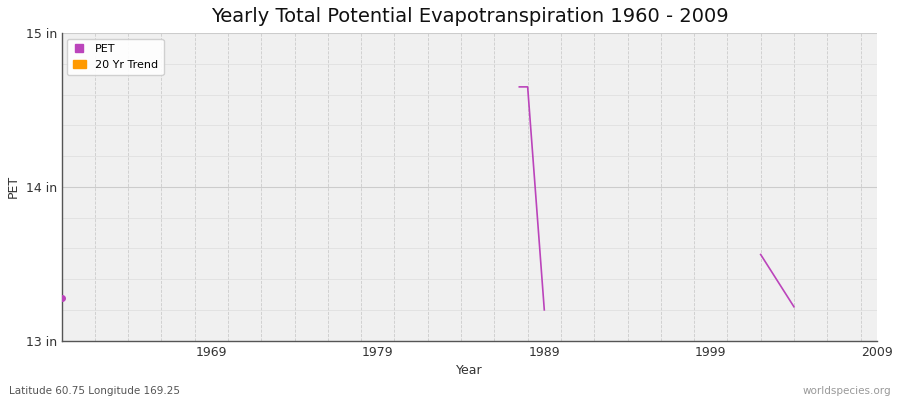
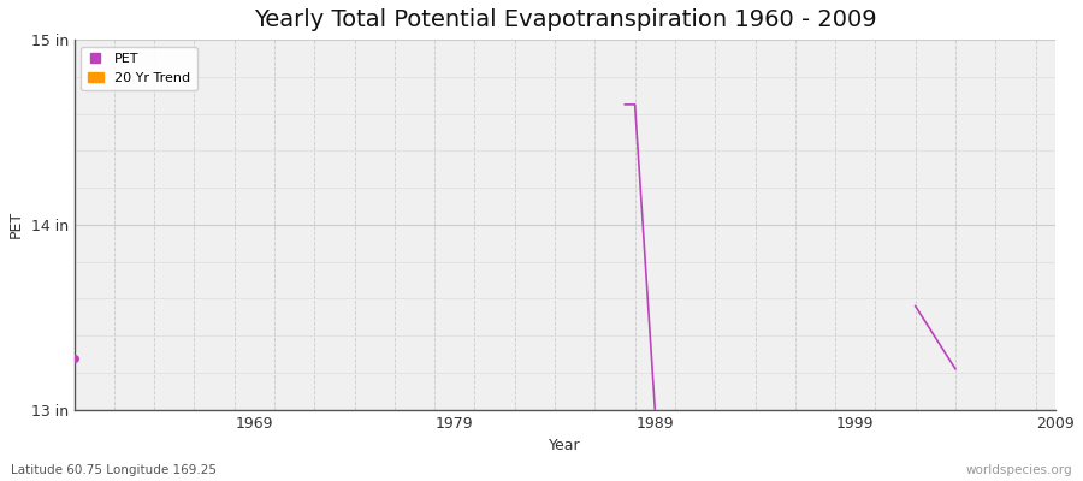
1989: 13.20 in -> 13.00 in
